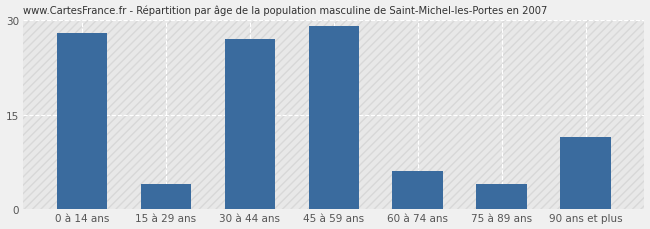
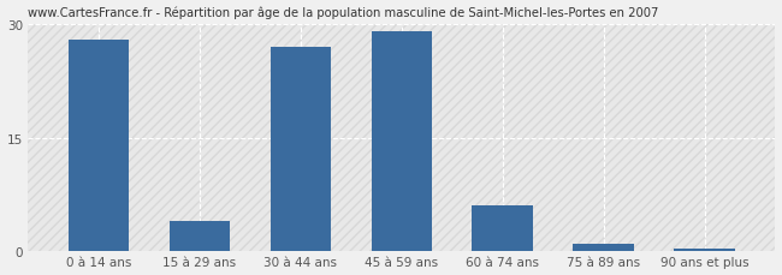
75 à 89 ans: 4.0 -> 1.0
90 ans et plus: 11.4 -> 0.3
